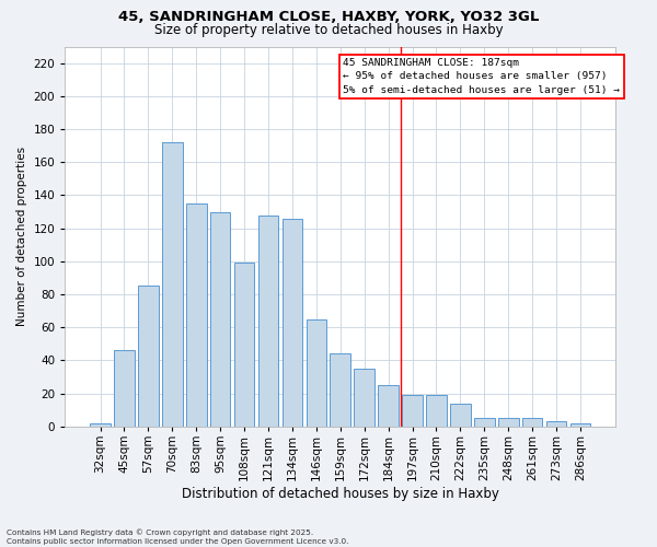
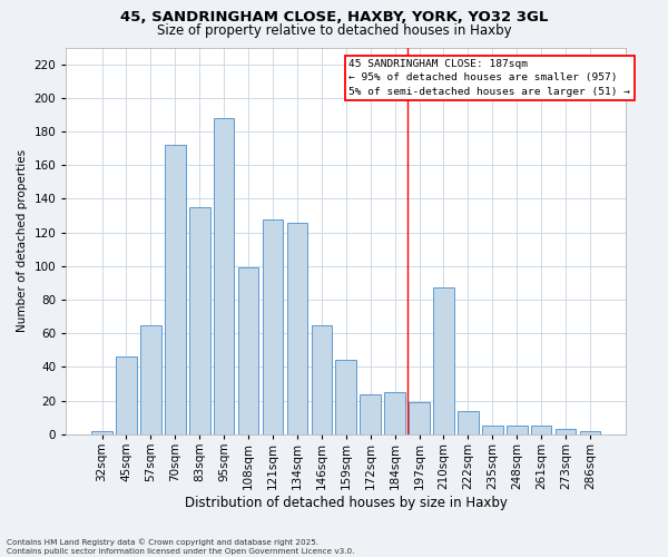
57sqm: 85 -> 65
95sqm: 130 -> 188
172sqm: 35 -> 24
210sqm: 19 -> 87
